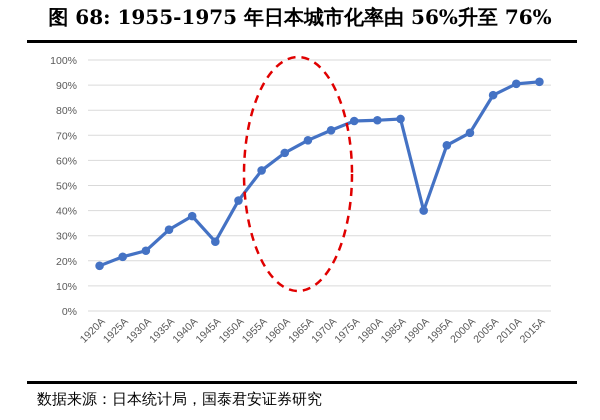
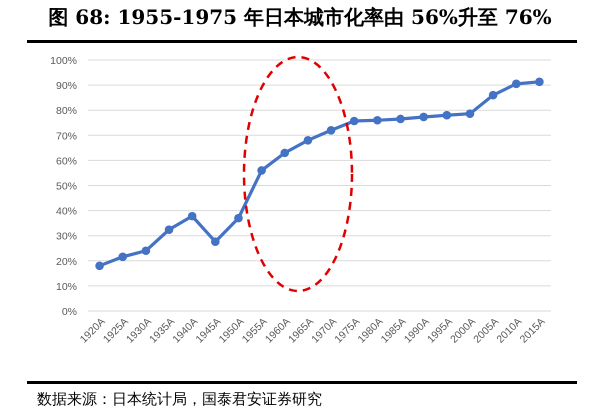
1950A: 44% -> 37%
1990A: 40% -> 77%
1995A: 66% -> 78%
2000A: 71% -> 79%
